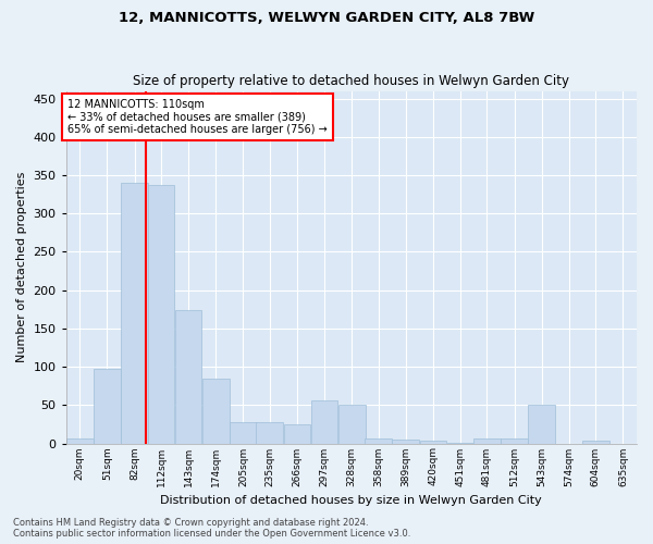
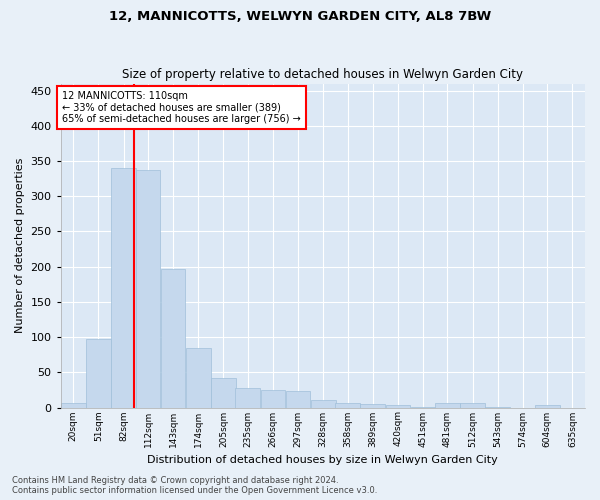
143sqm: 174 -> 197
205sqm: 28 -> 42
297sqm: 56 -> 24
328sqm: 50 -> 10
543sqm: 50 -> 1
